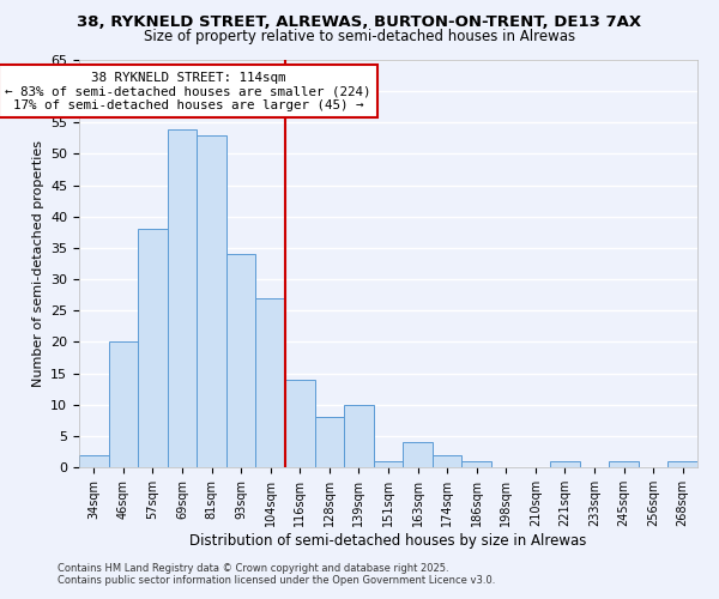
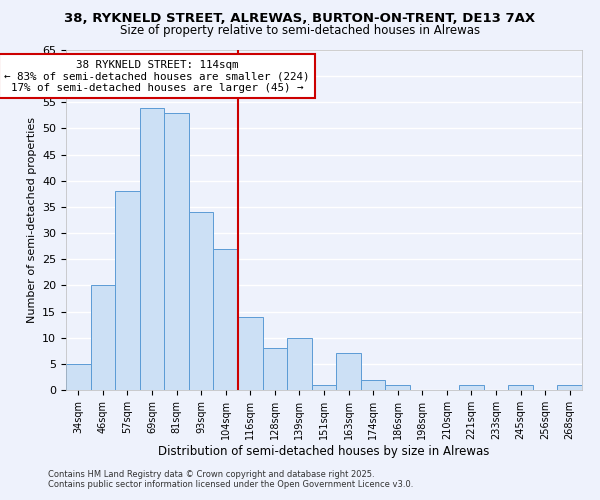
34sqm: 2 -> 5
163sqm: 4 -> 7
